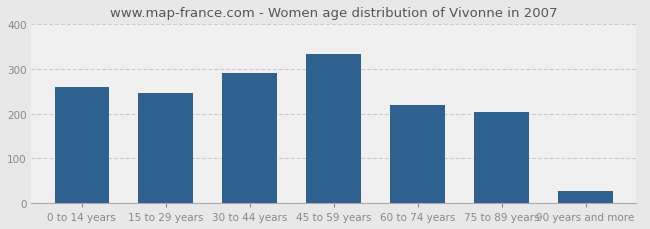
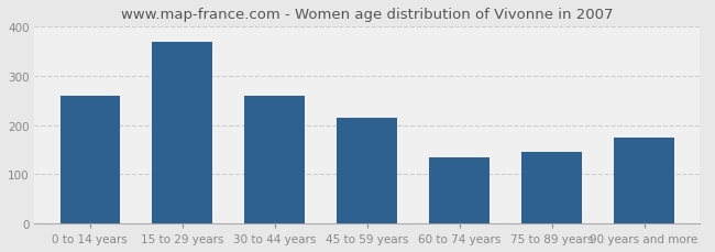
15 to 29 years: 247 -> 370
30 to 44 years: 292 -> 260
45 to 59 years: 333 -> 215
60 to 74 years: 220 -> 135
75 to 89 years: 204 -> 145
90 years and more: 26 -> 175
